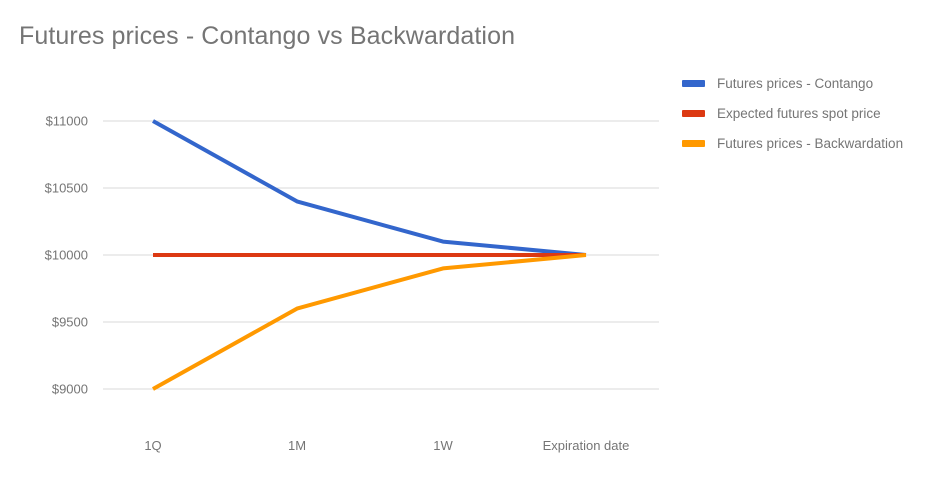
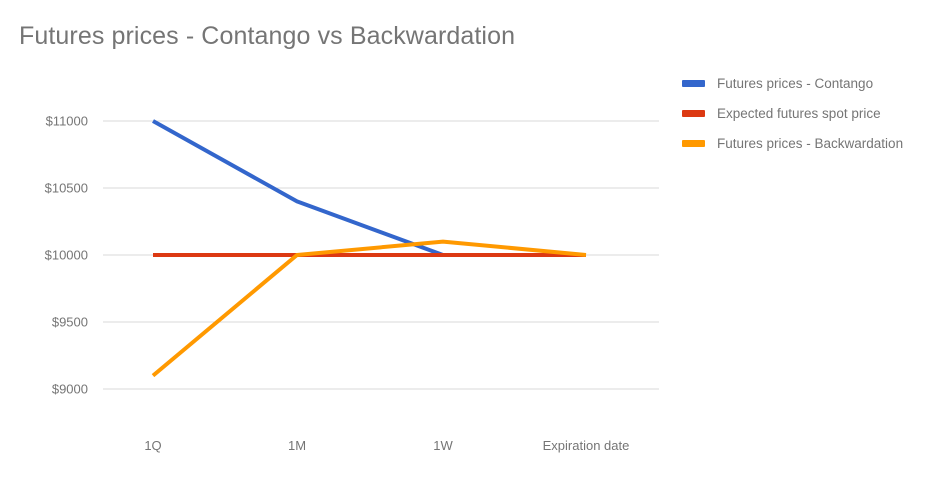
Futures prices - Backwardation/1Q: $9000 -> $9100
Futures prices - Backwardation/1M: $9600 -> $10000
Futures prices - Contango/1W: $10100 -> $10000
Futures prices - Backwardation/1W: $9900 -> $10100
